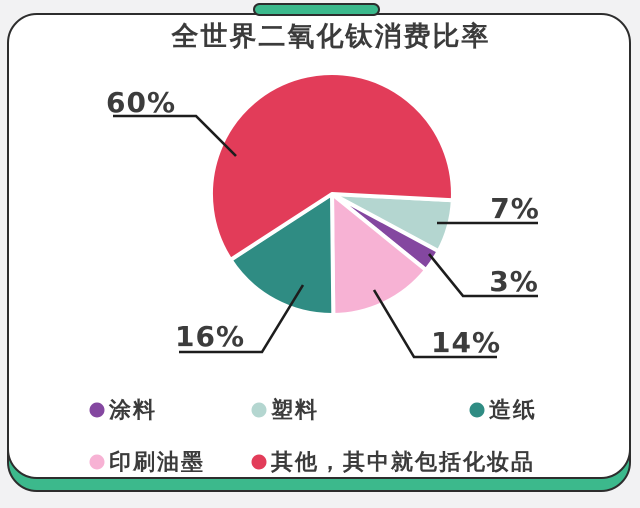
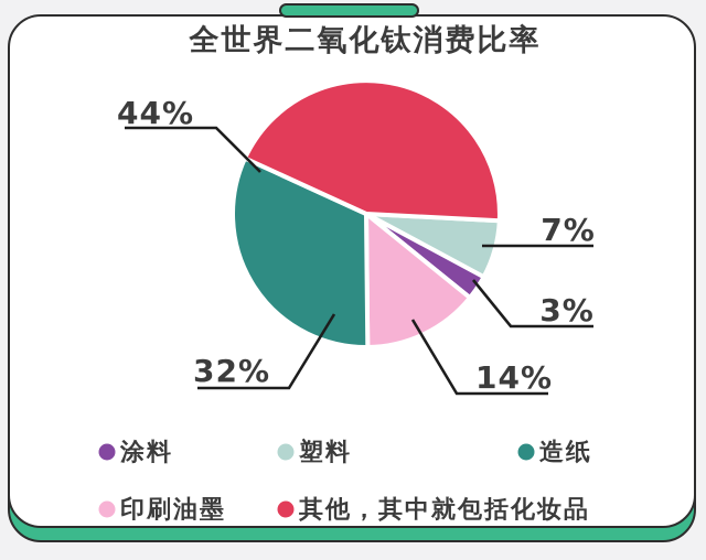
造纸: 16% -> 32%
其他，其中就包括化妆品: 60% -> 44%
